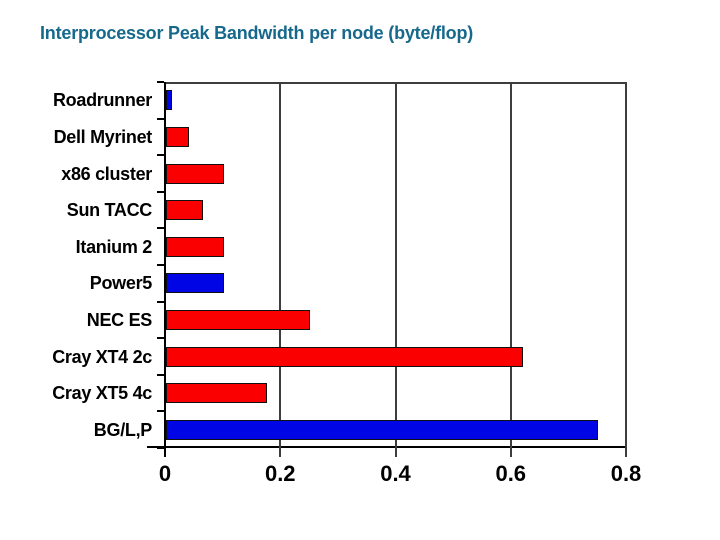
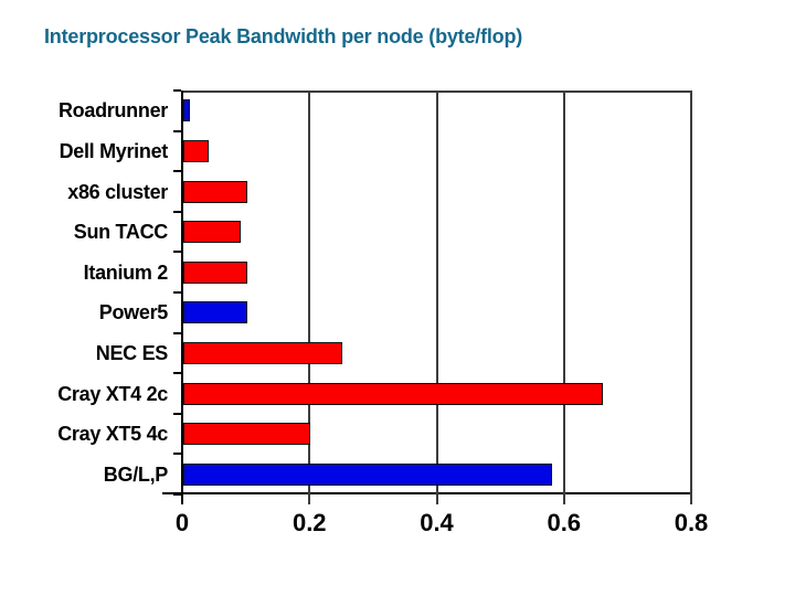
Sun TACC: 0.07 -> 0.09
Cray XT4 2c: 0.62 -> 0.66
Cray XT5 4c: 0.17 -> 0.20
BG/L,P: 0.75 -> 0.58
